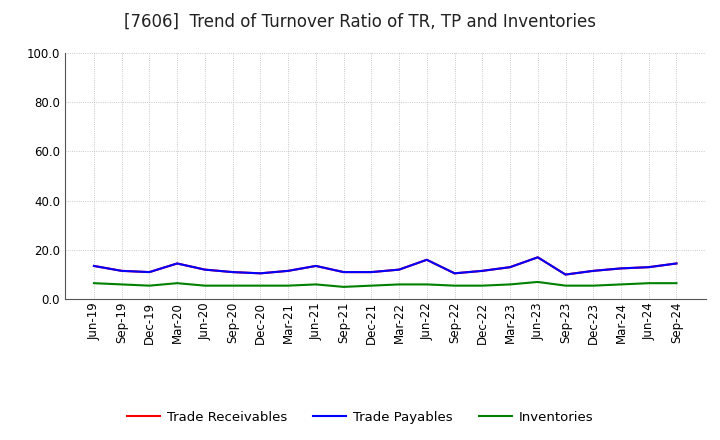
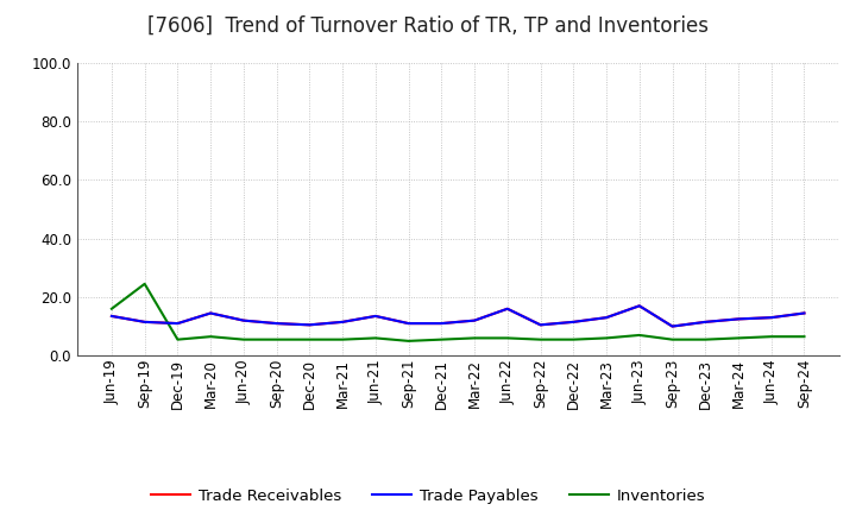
Inventories/Jun-19: 6.5 -> 16.0
Inventories/Sep-19: 6.0 -> 24.5
